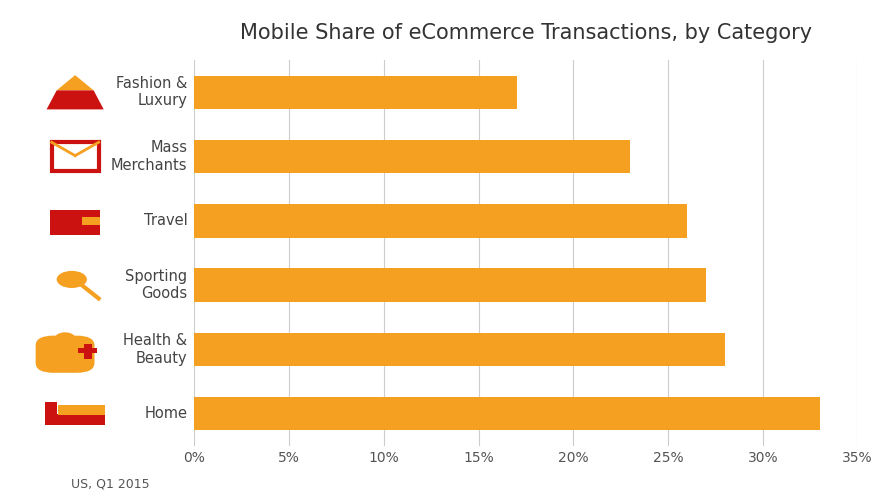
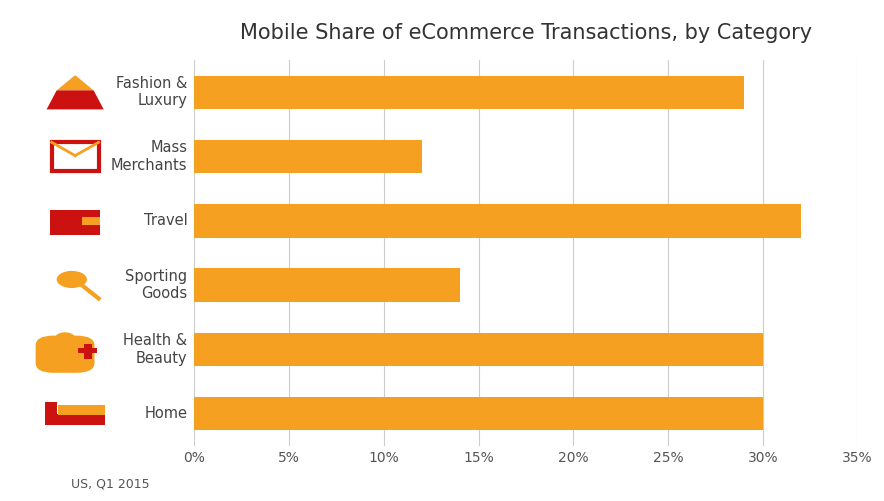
Fashion & Luxury: 17% -> 29%
Mass Merchants: 23% -> 12%
Travel: 26% -> 32%
Sporting Goods: 27% -> 14%
Health & Beauty: 28% -> 30%
Home: 33% -> 30%
